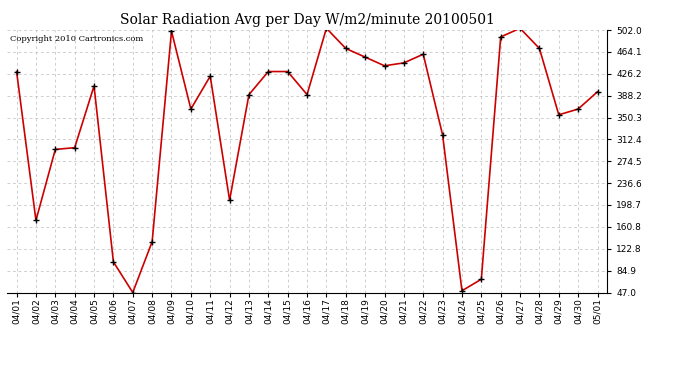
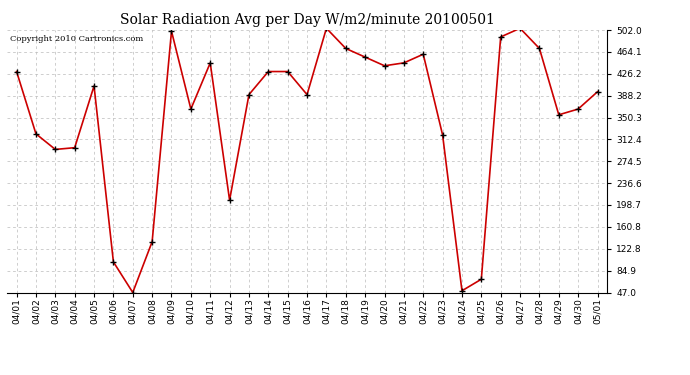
04/02: 172 -> 322
04/11: 422 -> 445
